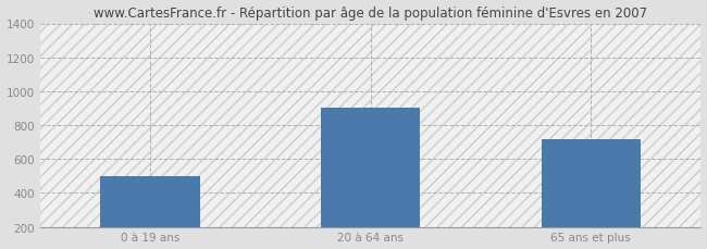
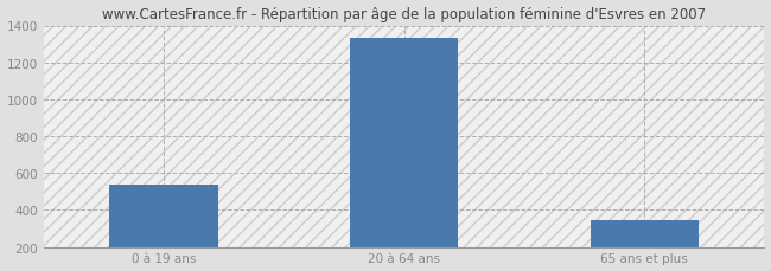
0 à 19 ans: 500 -> 540
20 à 64 ans: 900 -> 1330
65 ans et plus: 720 -> 340
